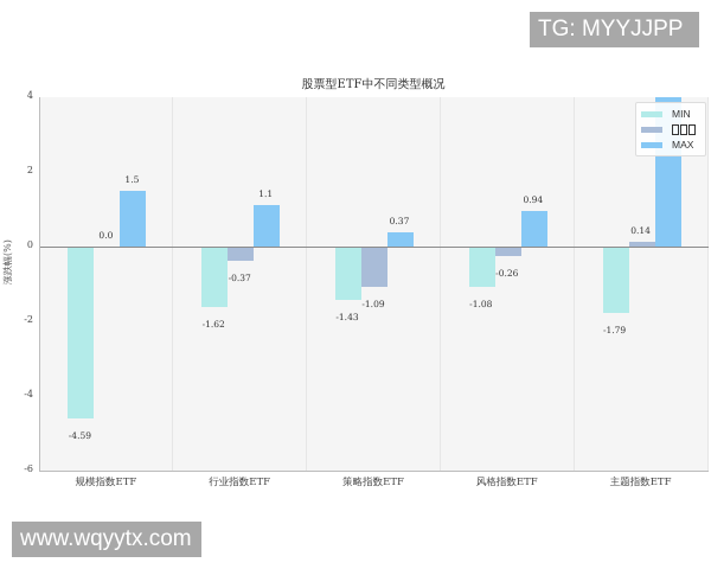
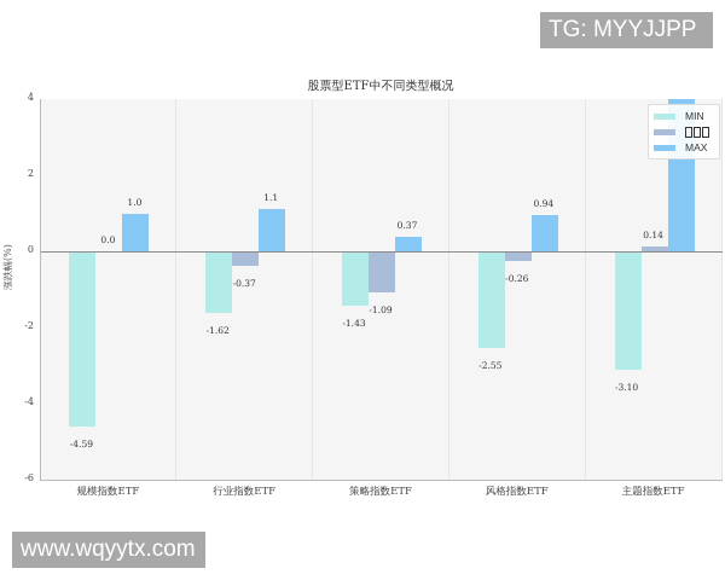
MAX/规模指数ETF: 1.5 -> 1.0
MIN/风格指数ETF: -1.08 -> -2.55
MIN/主题指数ETF: -1.79 -> -3.10
